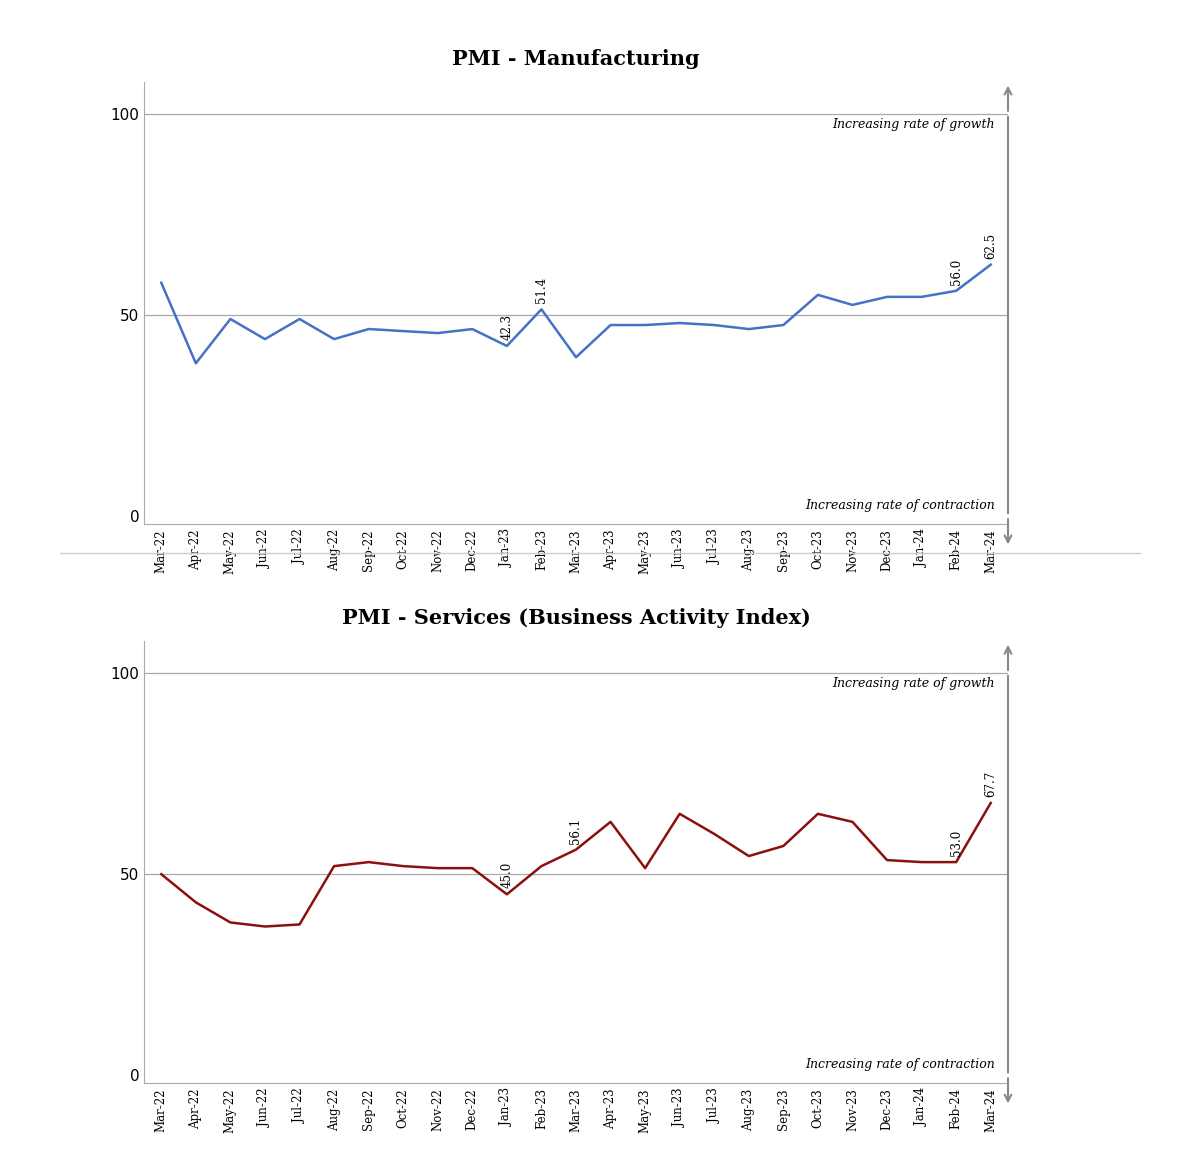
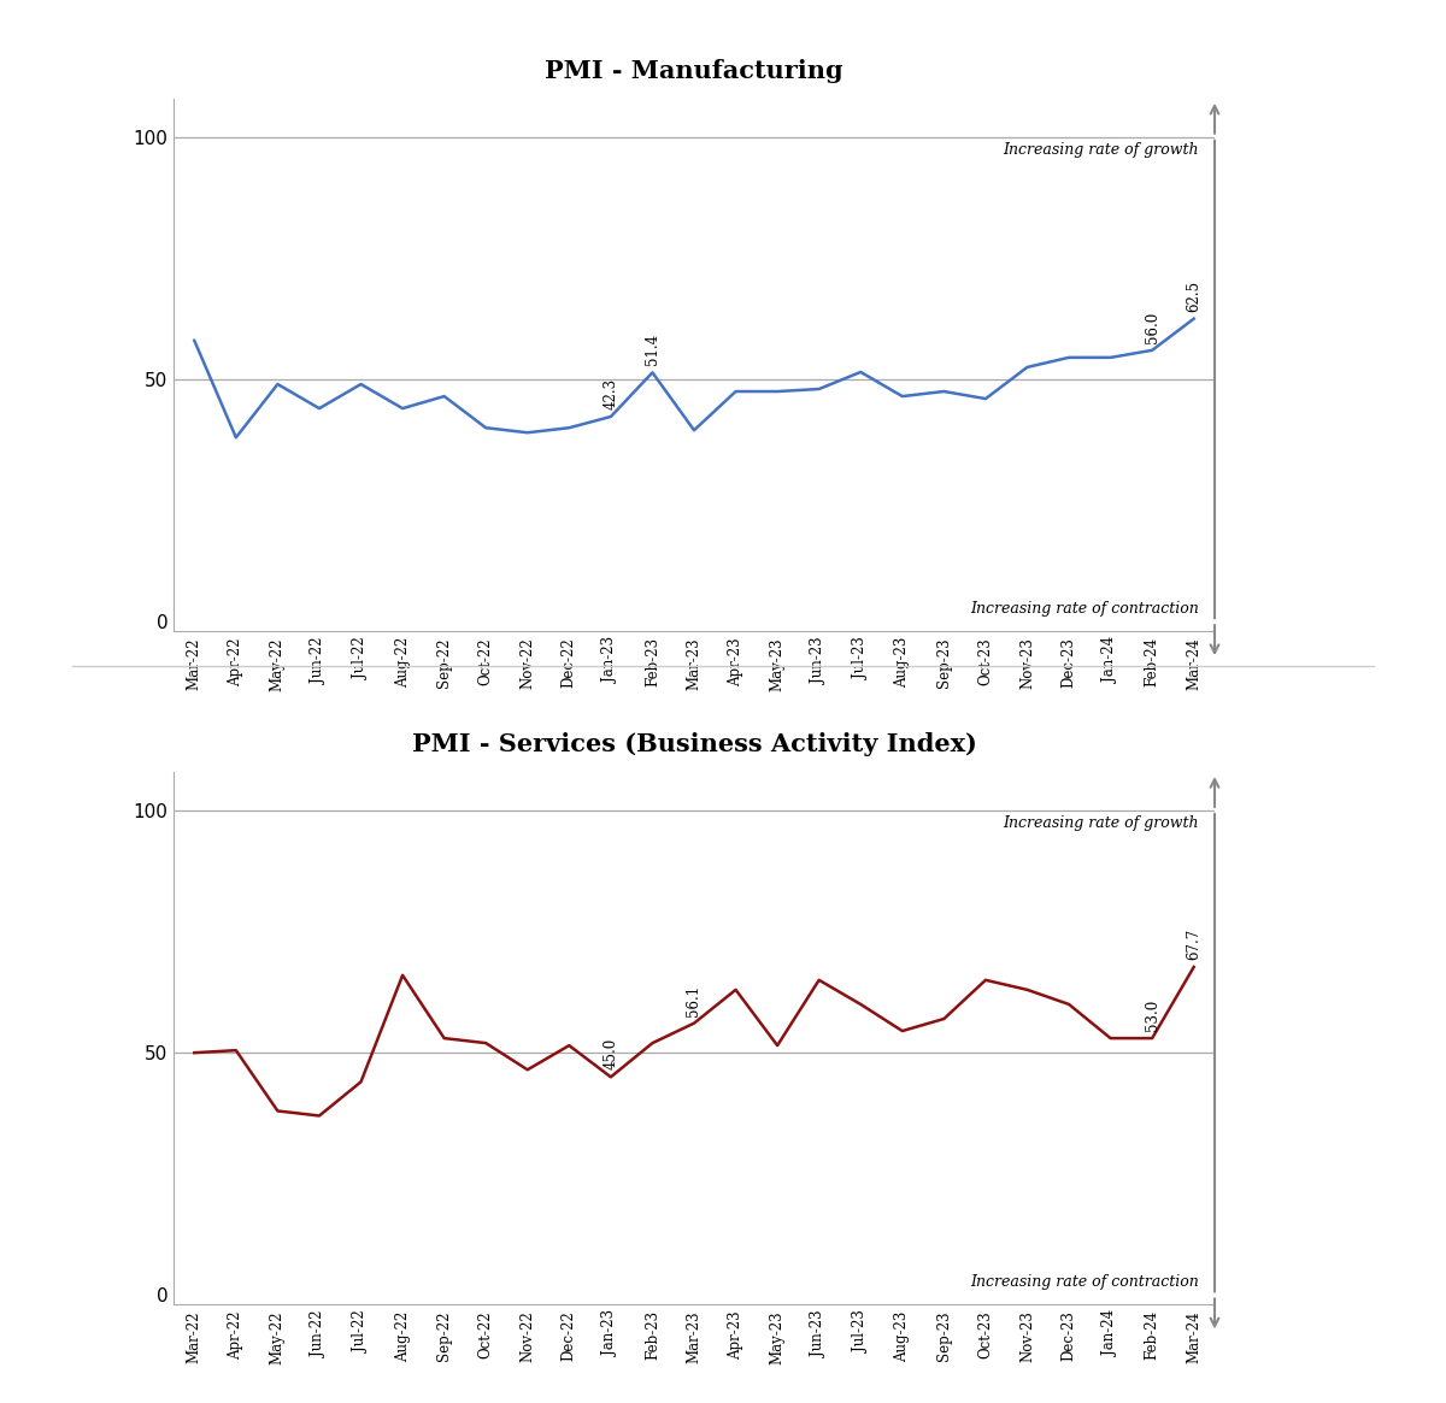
PMI - Manufacturing/Oct-22: 46.0 -> 40.0
PMI - Manufacturing/Nov-22: 45.5 -> 39.0
PMI - Manufacturing/Dec-22: 46.5 -> 40.0
PMI - Manufacturing/Jul-23: 47.5 -> 51.5
PMI - Manufacturing/Oct-23: 55.0 -> 46.0
PMI - Services (Business Activity Index)/Apr-22: 43.0 -> 50.5
PMI - Services (Business Activity Index)/Jul-22: 37.5 -> 44.0
PMI - Services (Business Activity Index)/Aug-22: 52.0 -> 66.0
PMI - Services (Business Activity Index)/Nov-22: 51.5 -> 46.5
PMI - Services (Business Activity Index)/Dec-23: 53.5 -> 60.0
